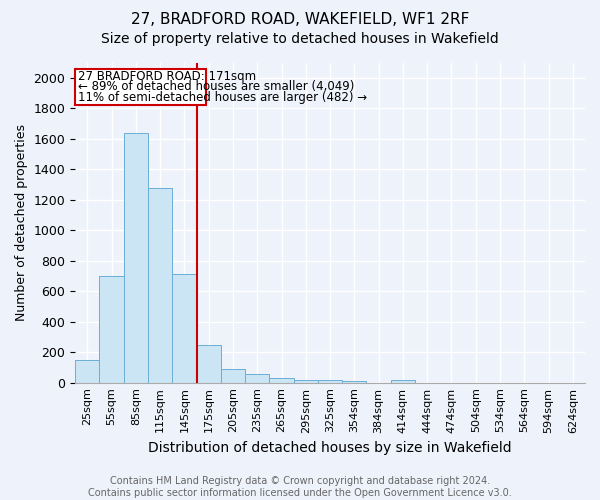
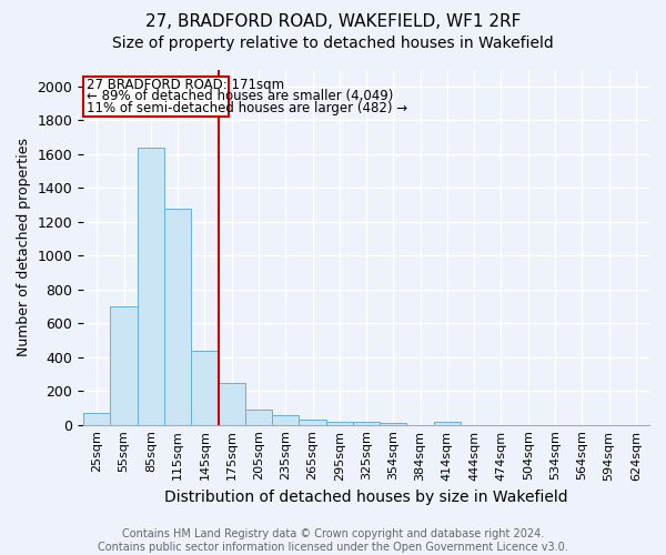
25sqm: 150 -> 70
145sqm: 710 -> 440
